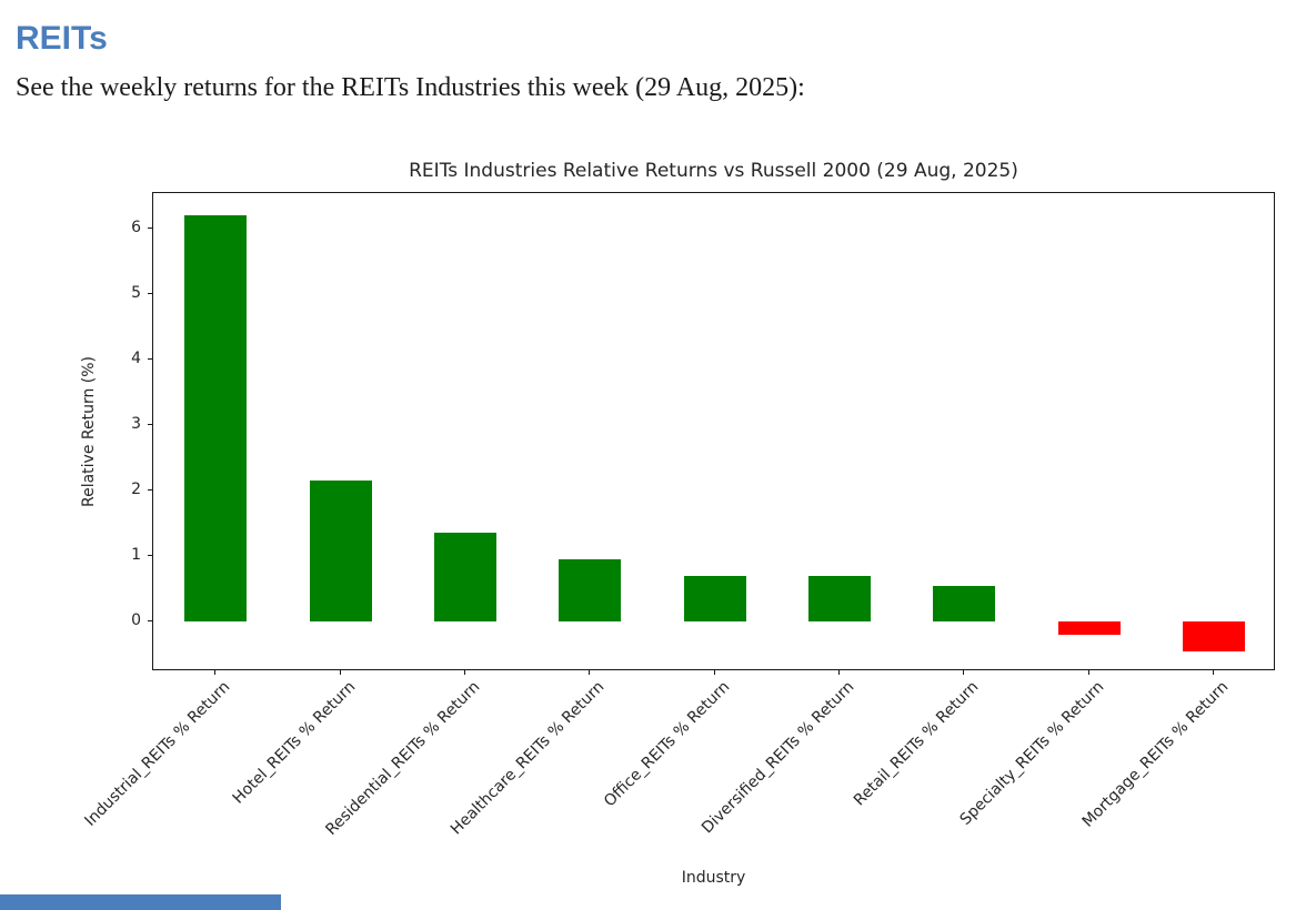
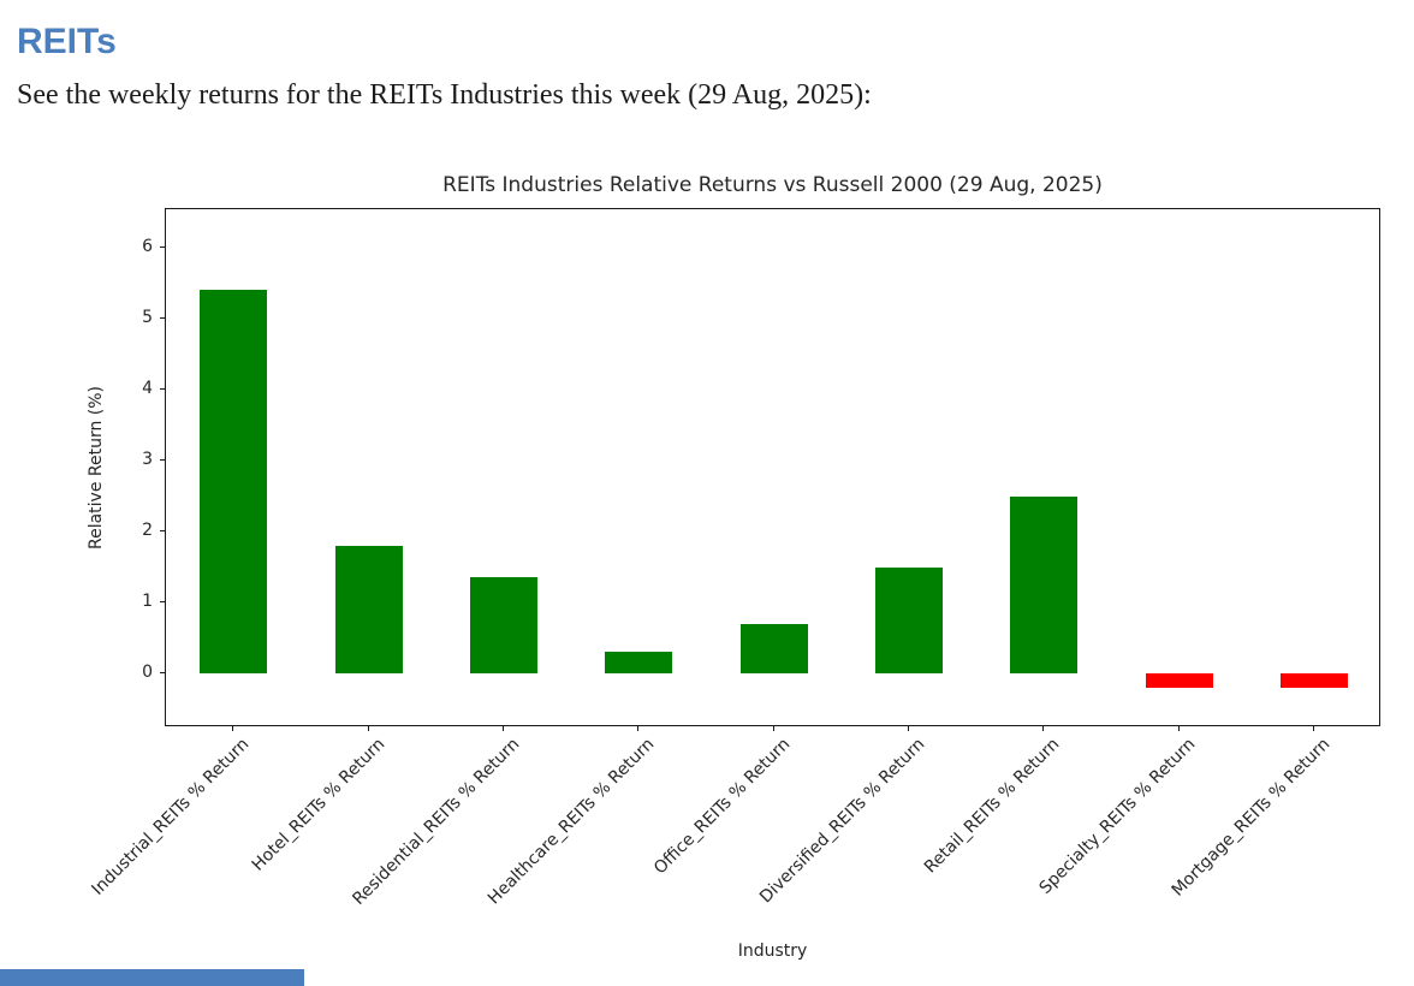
Industrial_REITs % Return: 6.2 -> 5.4
Hotel_REITs % Return: 2.1 -> 1.8
Healthcare_REITs % Return: 0.9 -> 0.3
Diversified_REITs % Return: 0.7 -> 1.5
Retail_REITs % Return: 0.6 -> 2.5
Mortgage_REITs % Return: -0.5 -> -0.2
